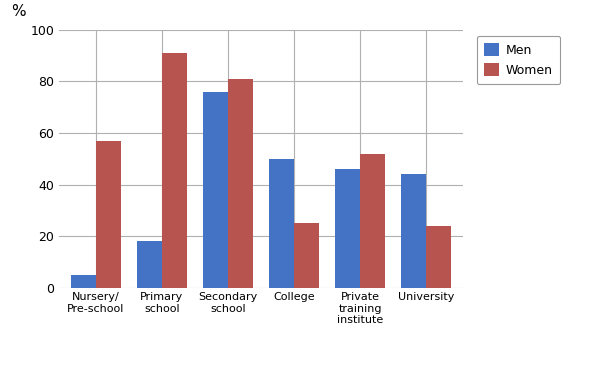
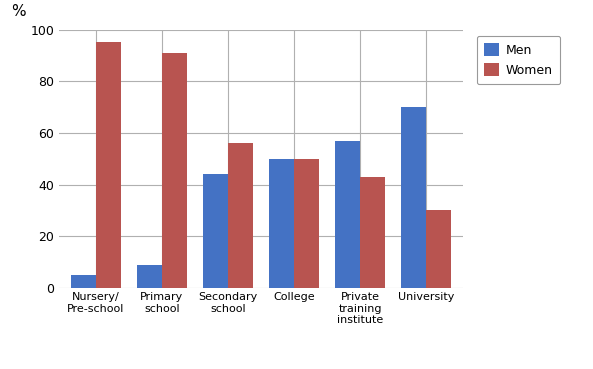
Women/Nursery/ Pre-school: 57 -> 95
Men/Primary school: 18 -> 9
Men/Secondary school: 76 -> 44
Women/Secondary school: 81 -> 56
Women/College: 25 -> 50
Men/Private training institute: 46 -> 57
Women/Private training institute: 52 -> 43
Men/University: 44 -> 70
Women/University: 24 -> 30
